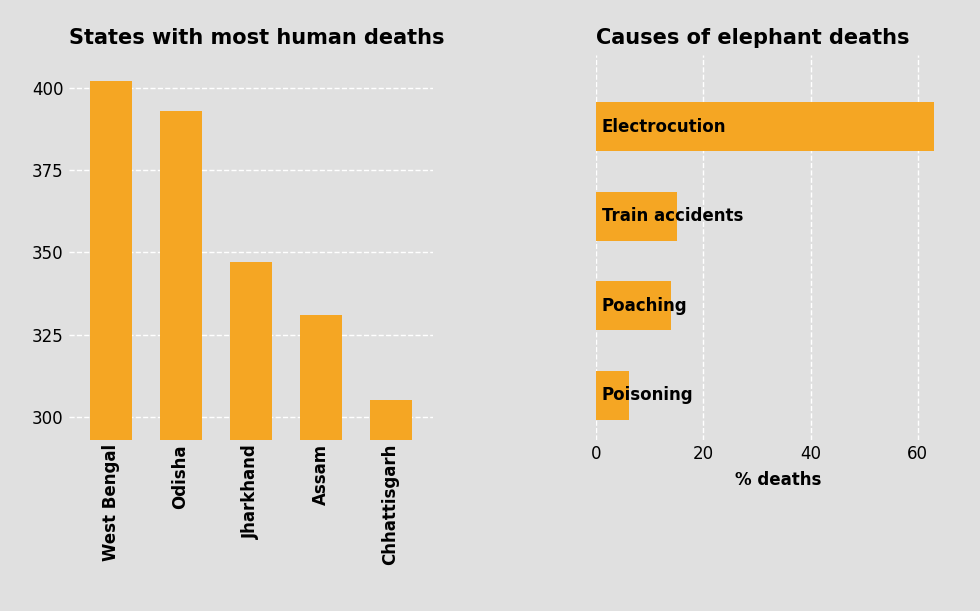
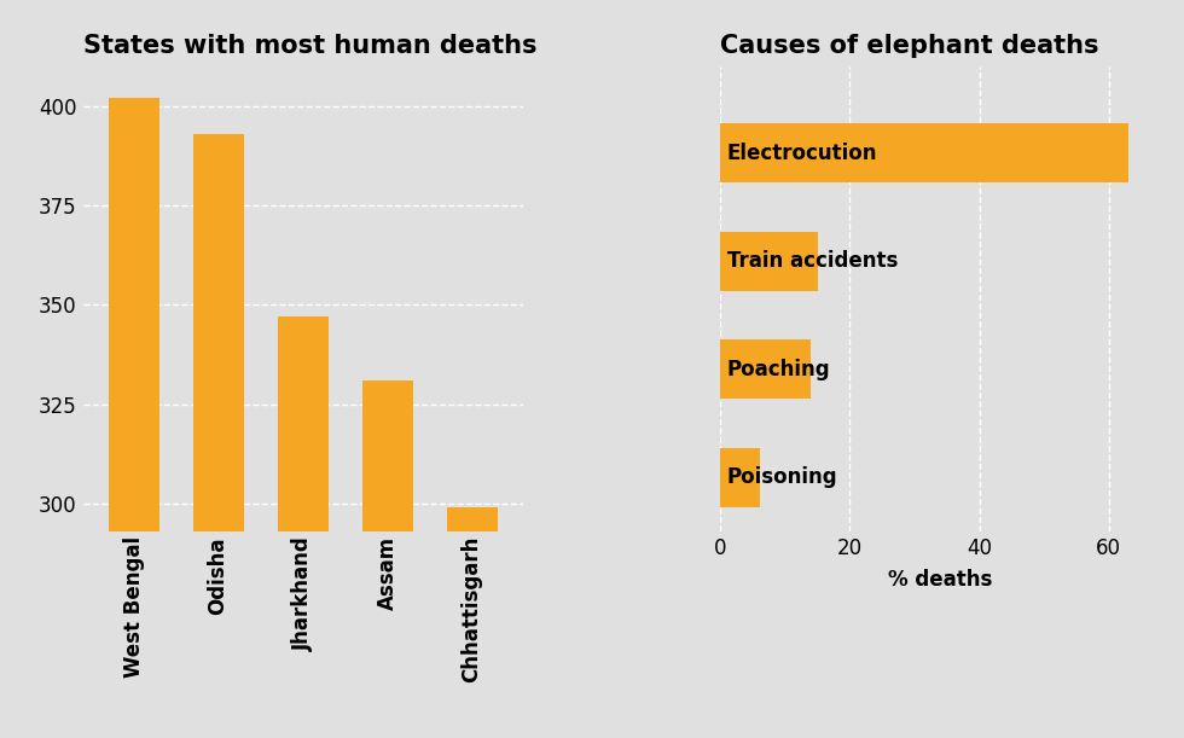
States with most human deaths/Chhattisgarh: 305 -> 299
